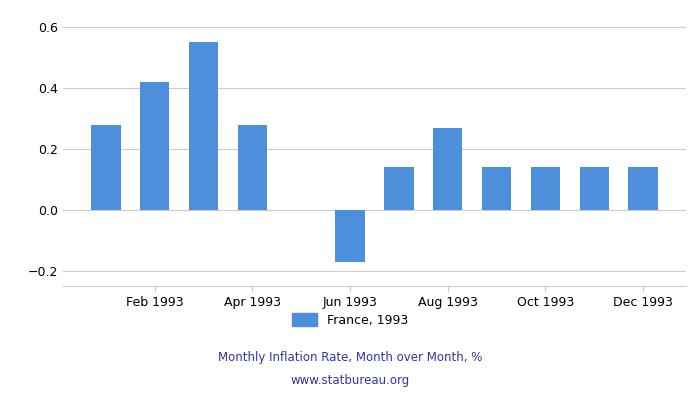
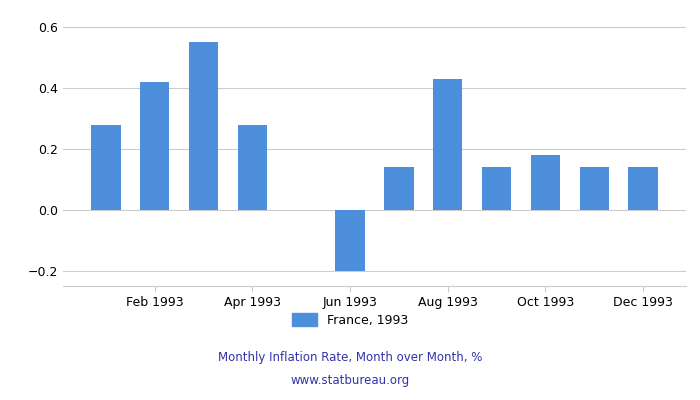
Jun 1993: -0.17 -> -0.20
Aug 1993: 0.27 -> 0.43
Oct 1993: 0.14 -> 0.18
